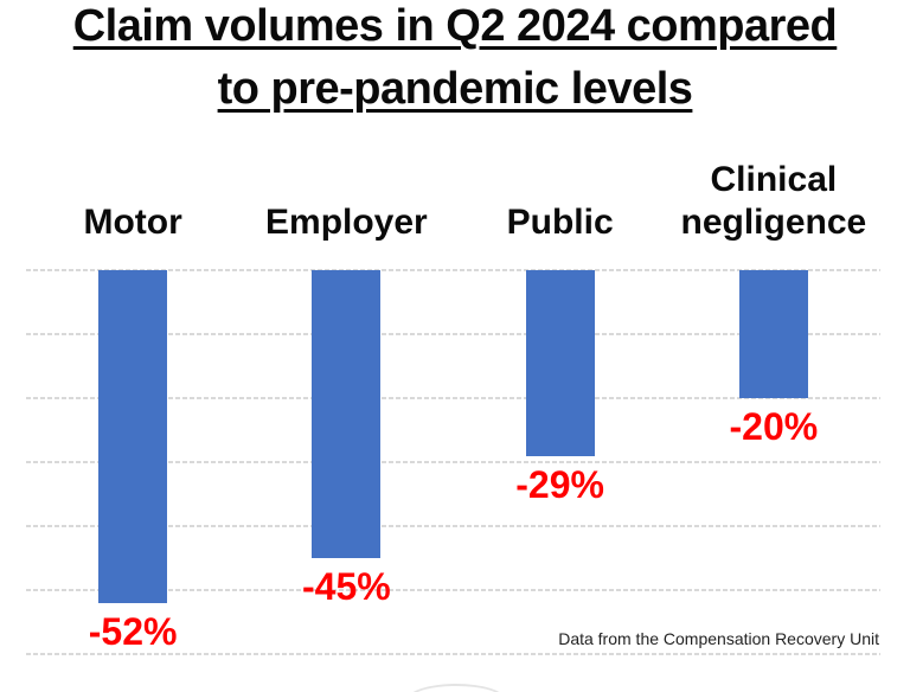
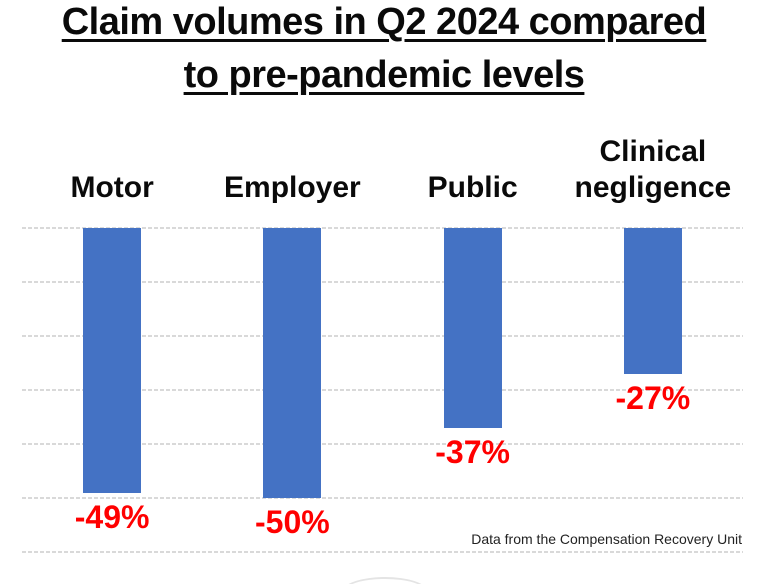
Motor: -52% -> -49%
Employer: -45% -> -50%
Public: -29% -> -37%
Clinical negligence: -20% -> -27%
